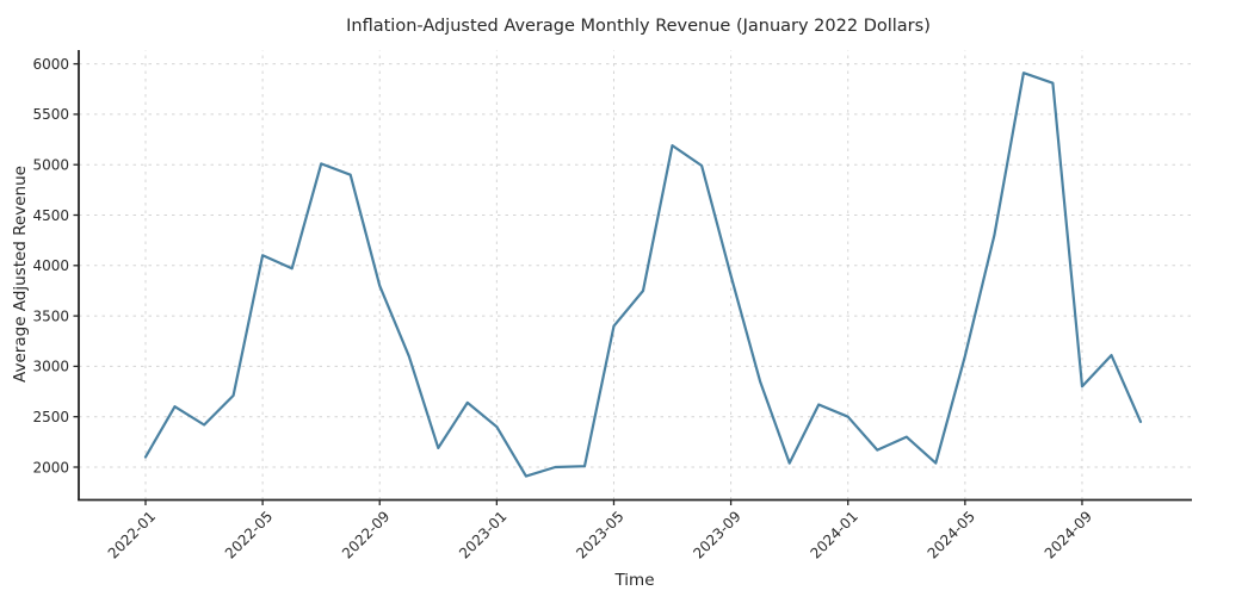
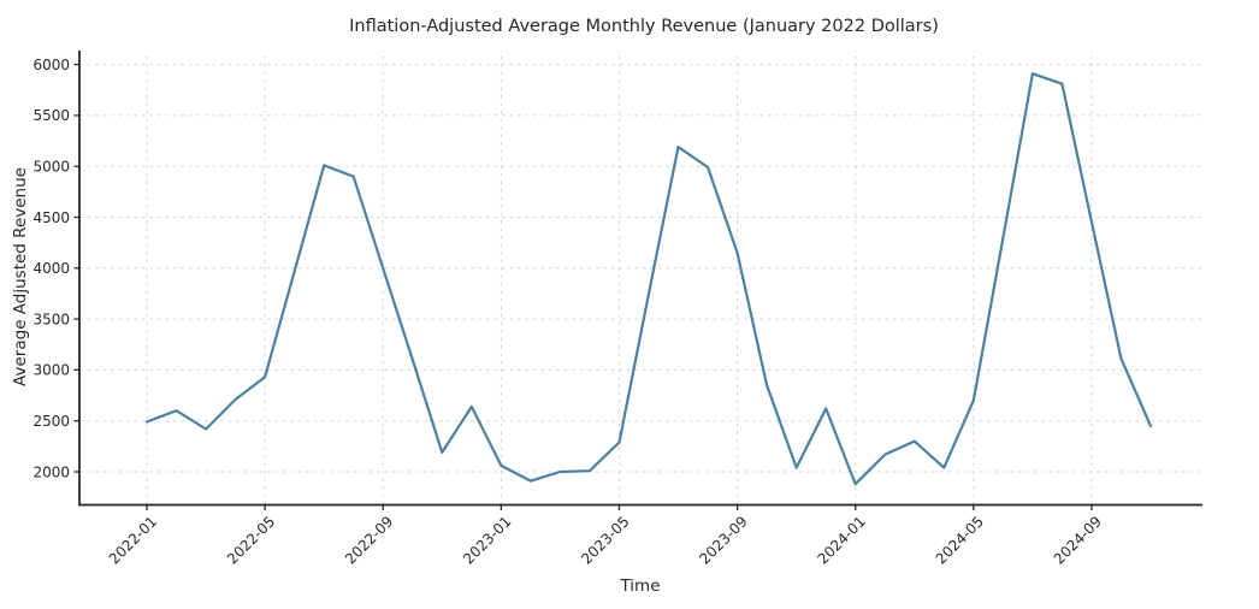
2022-01: 2100 -> 2500
2022-05: 4100 -> 2900
2022-09: 3800 -> 4000
2023-01: 2400 -> 2100
2023-05: 3400 -> 2300
2023-09: 3900 -> 4200
2024-01: 2500 -> 1900
2024-05: 3100 -> 2700
2024-09: 2800 -> 4400
